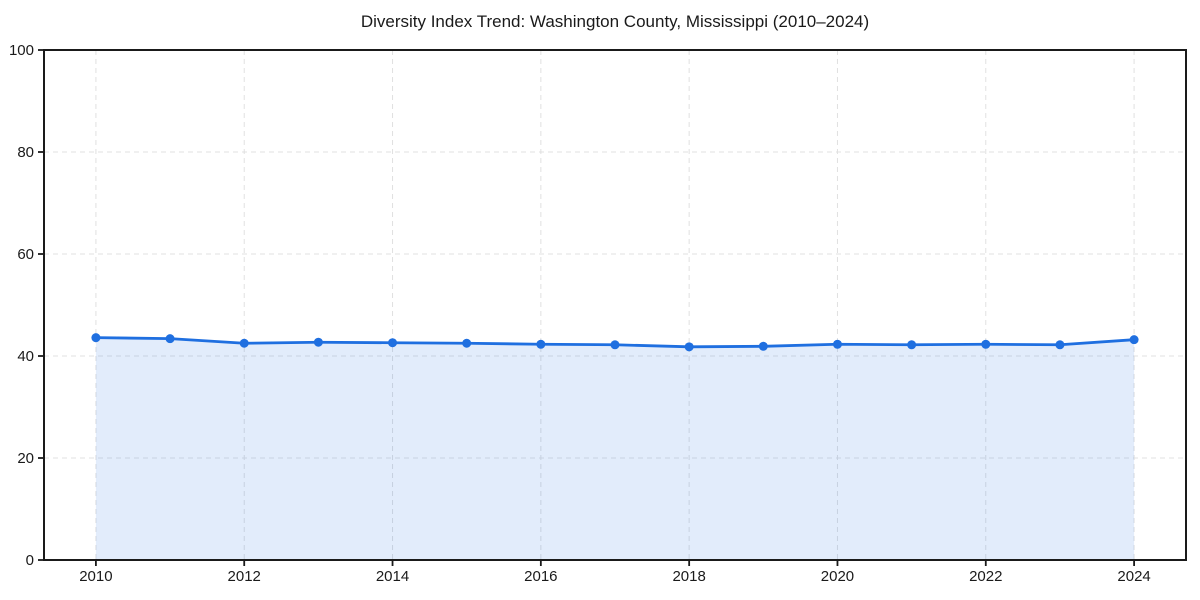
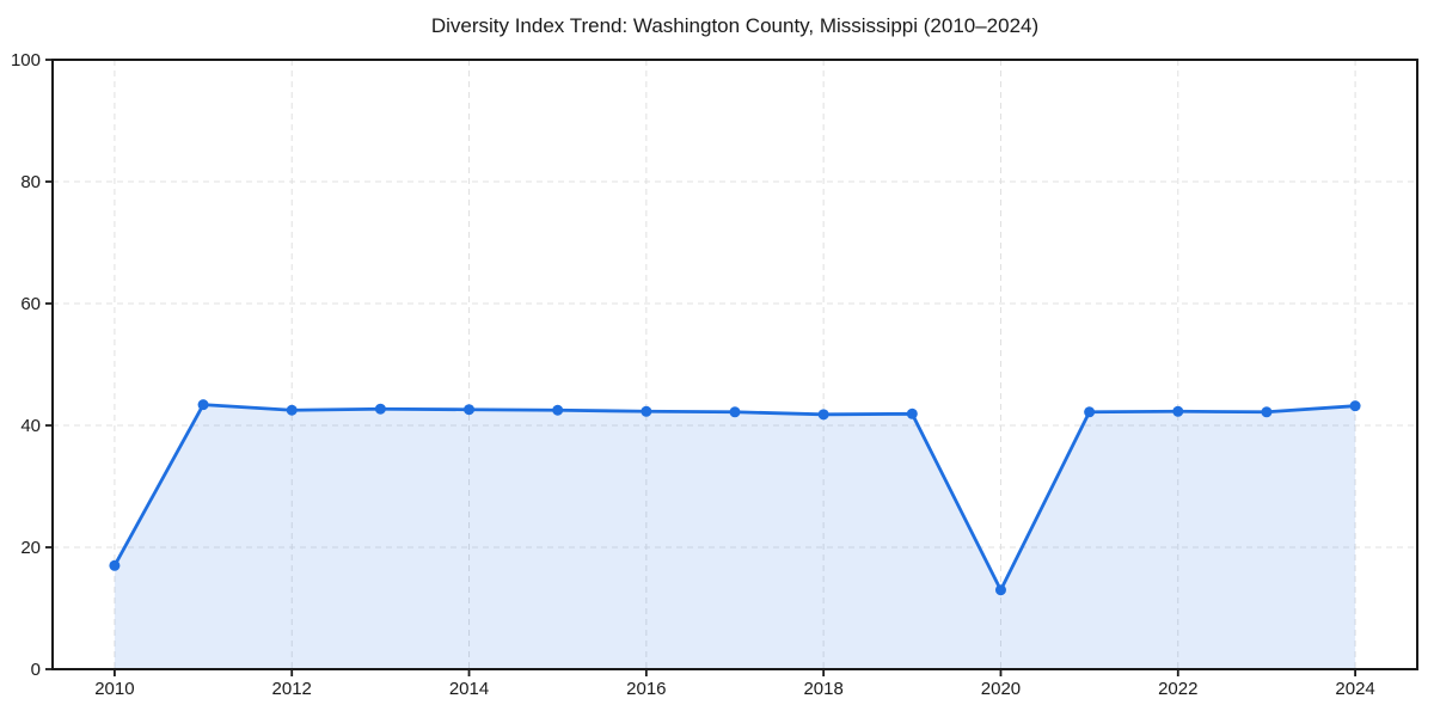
2010: 44 -> 17
2020: 42 -> 13
